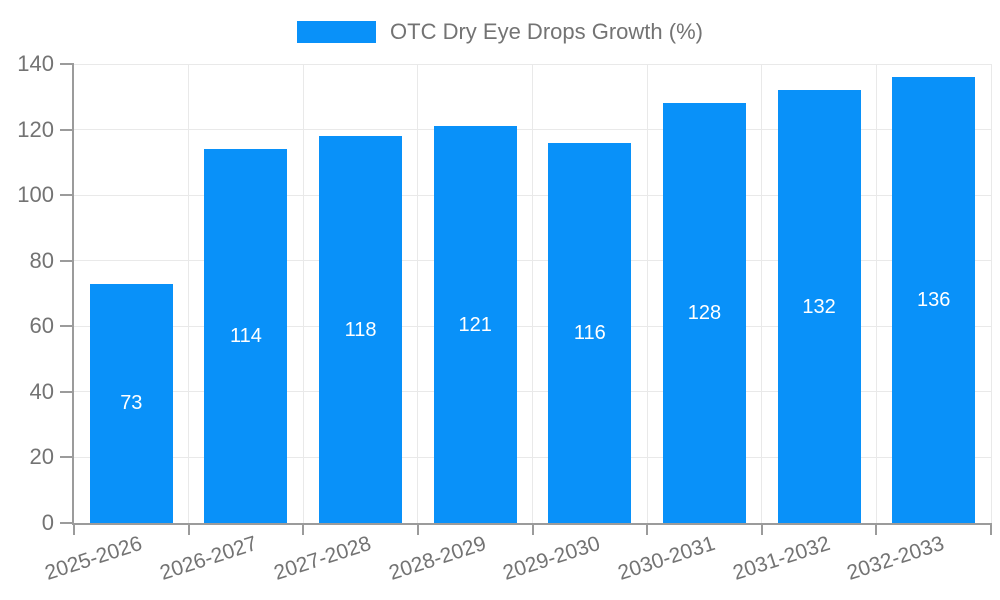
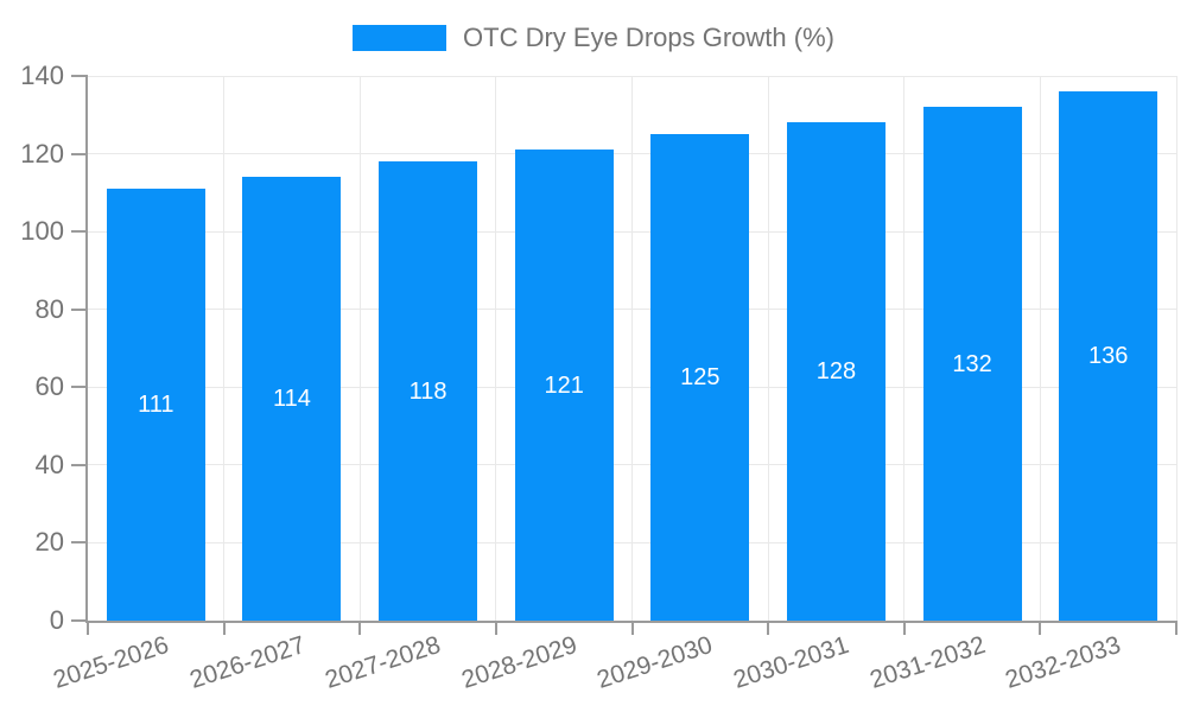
2025-2026: 73 -> 111
2029-2030: 116 -> 125
